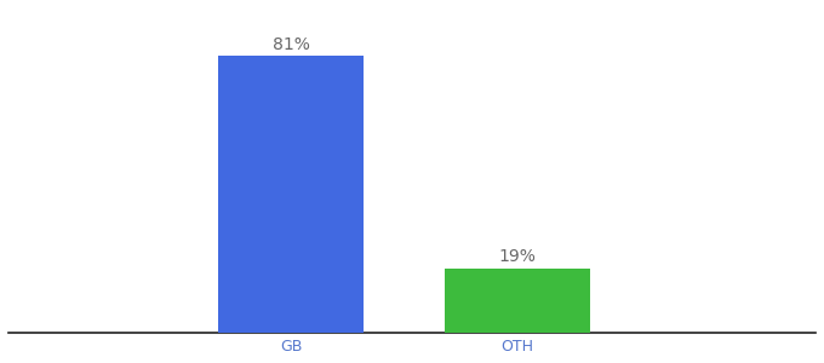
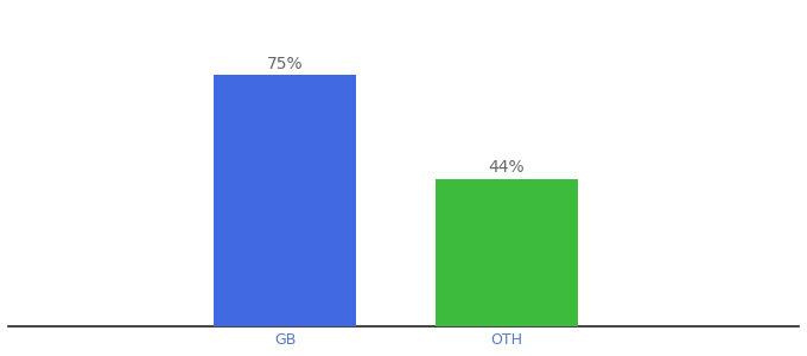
GB: 81% -> 75%
OTH: 19% -> 44%
